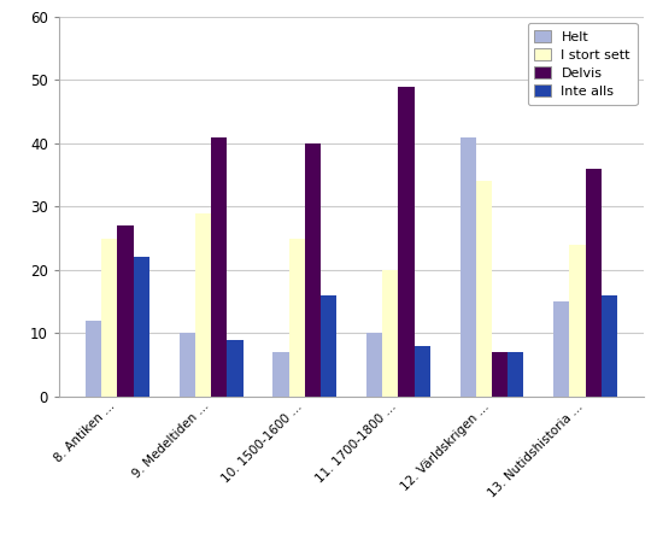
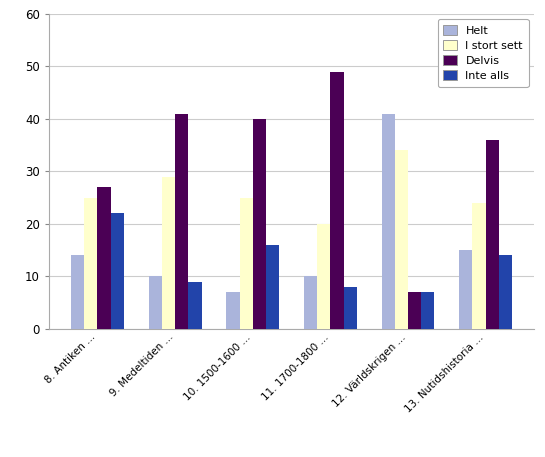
Helt/8. Antiken ...: 12 -> 14
Inte alls/13. Nutidshistoria ...: 16 -> 14
